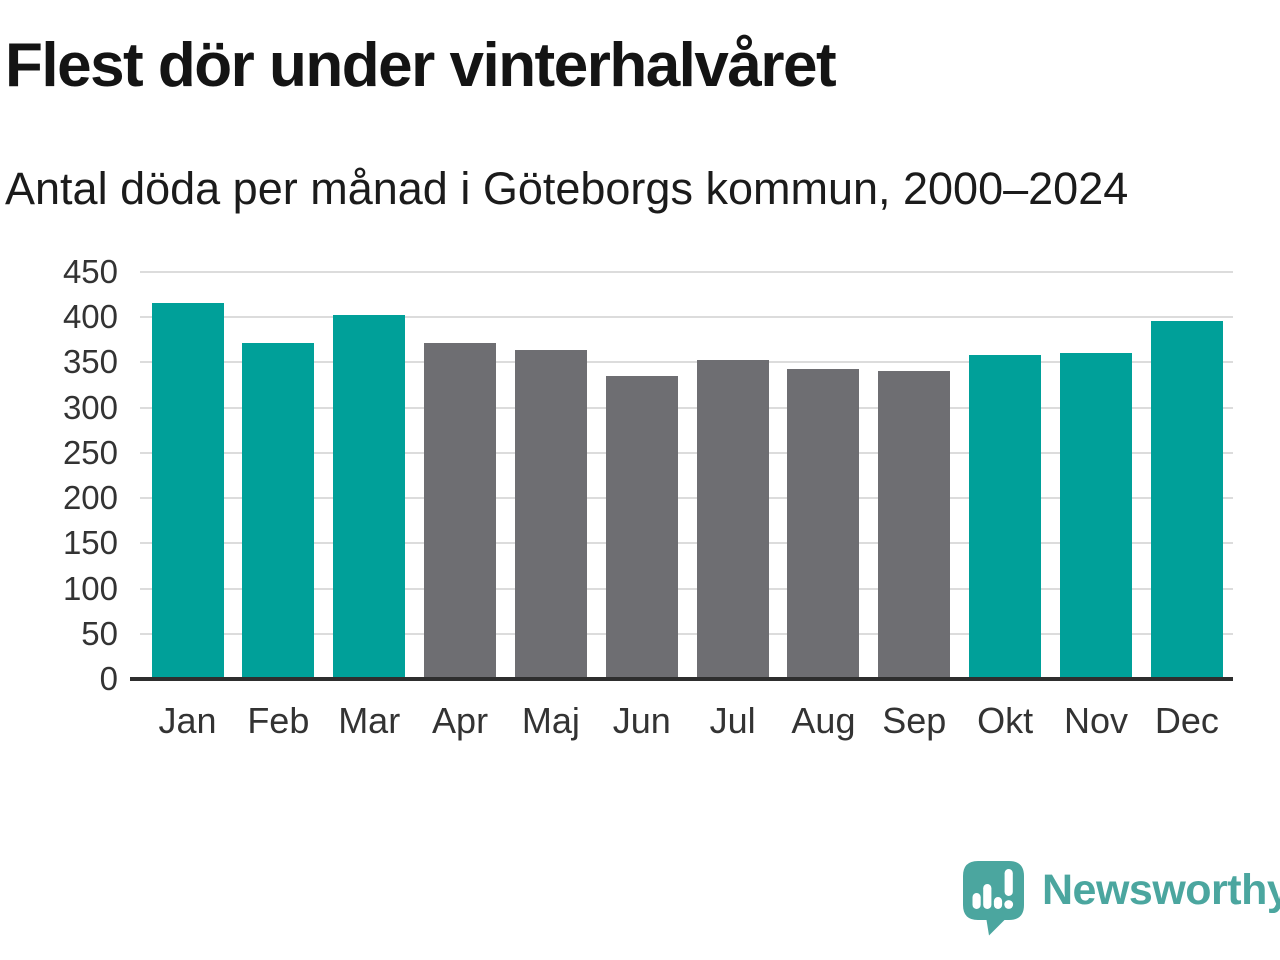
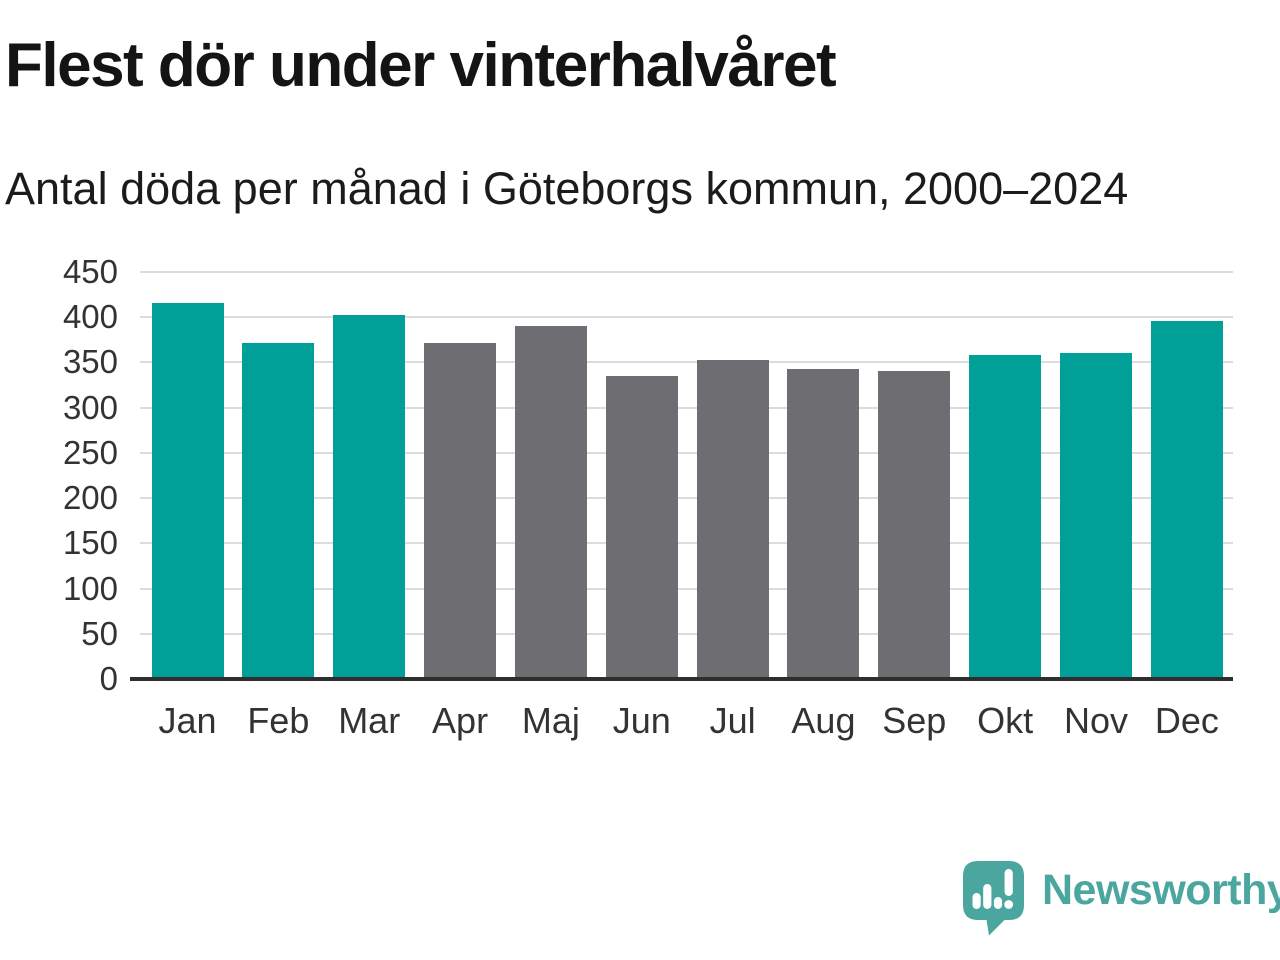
Maj: 360 -> 390
